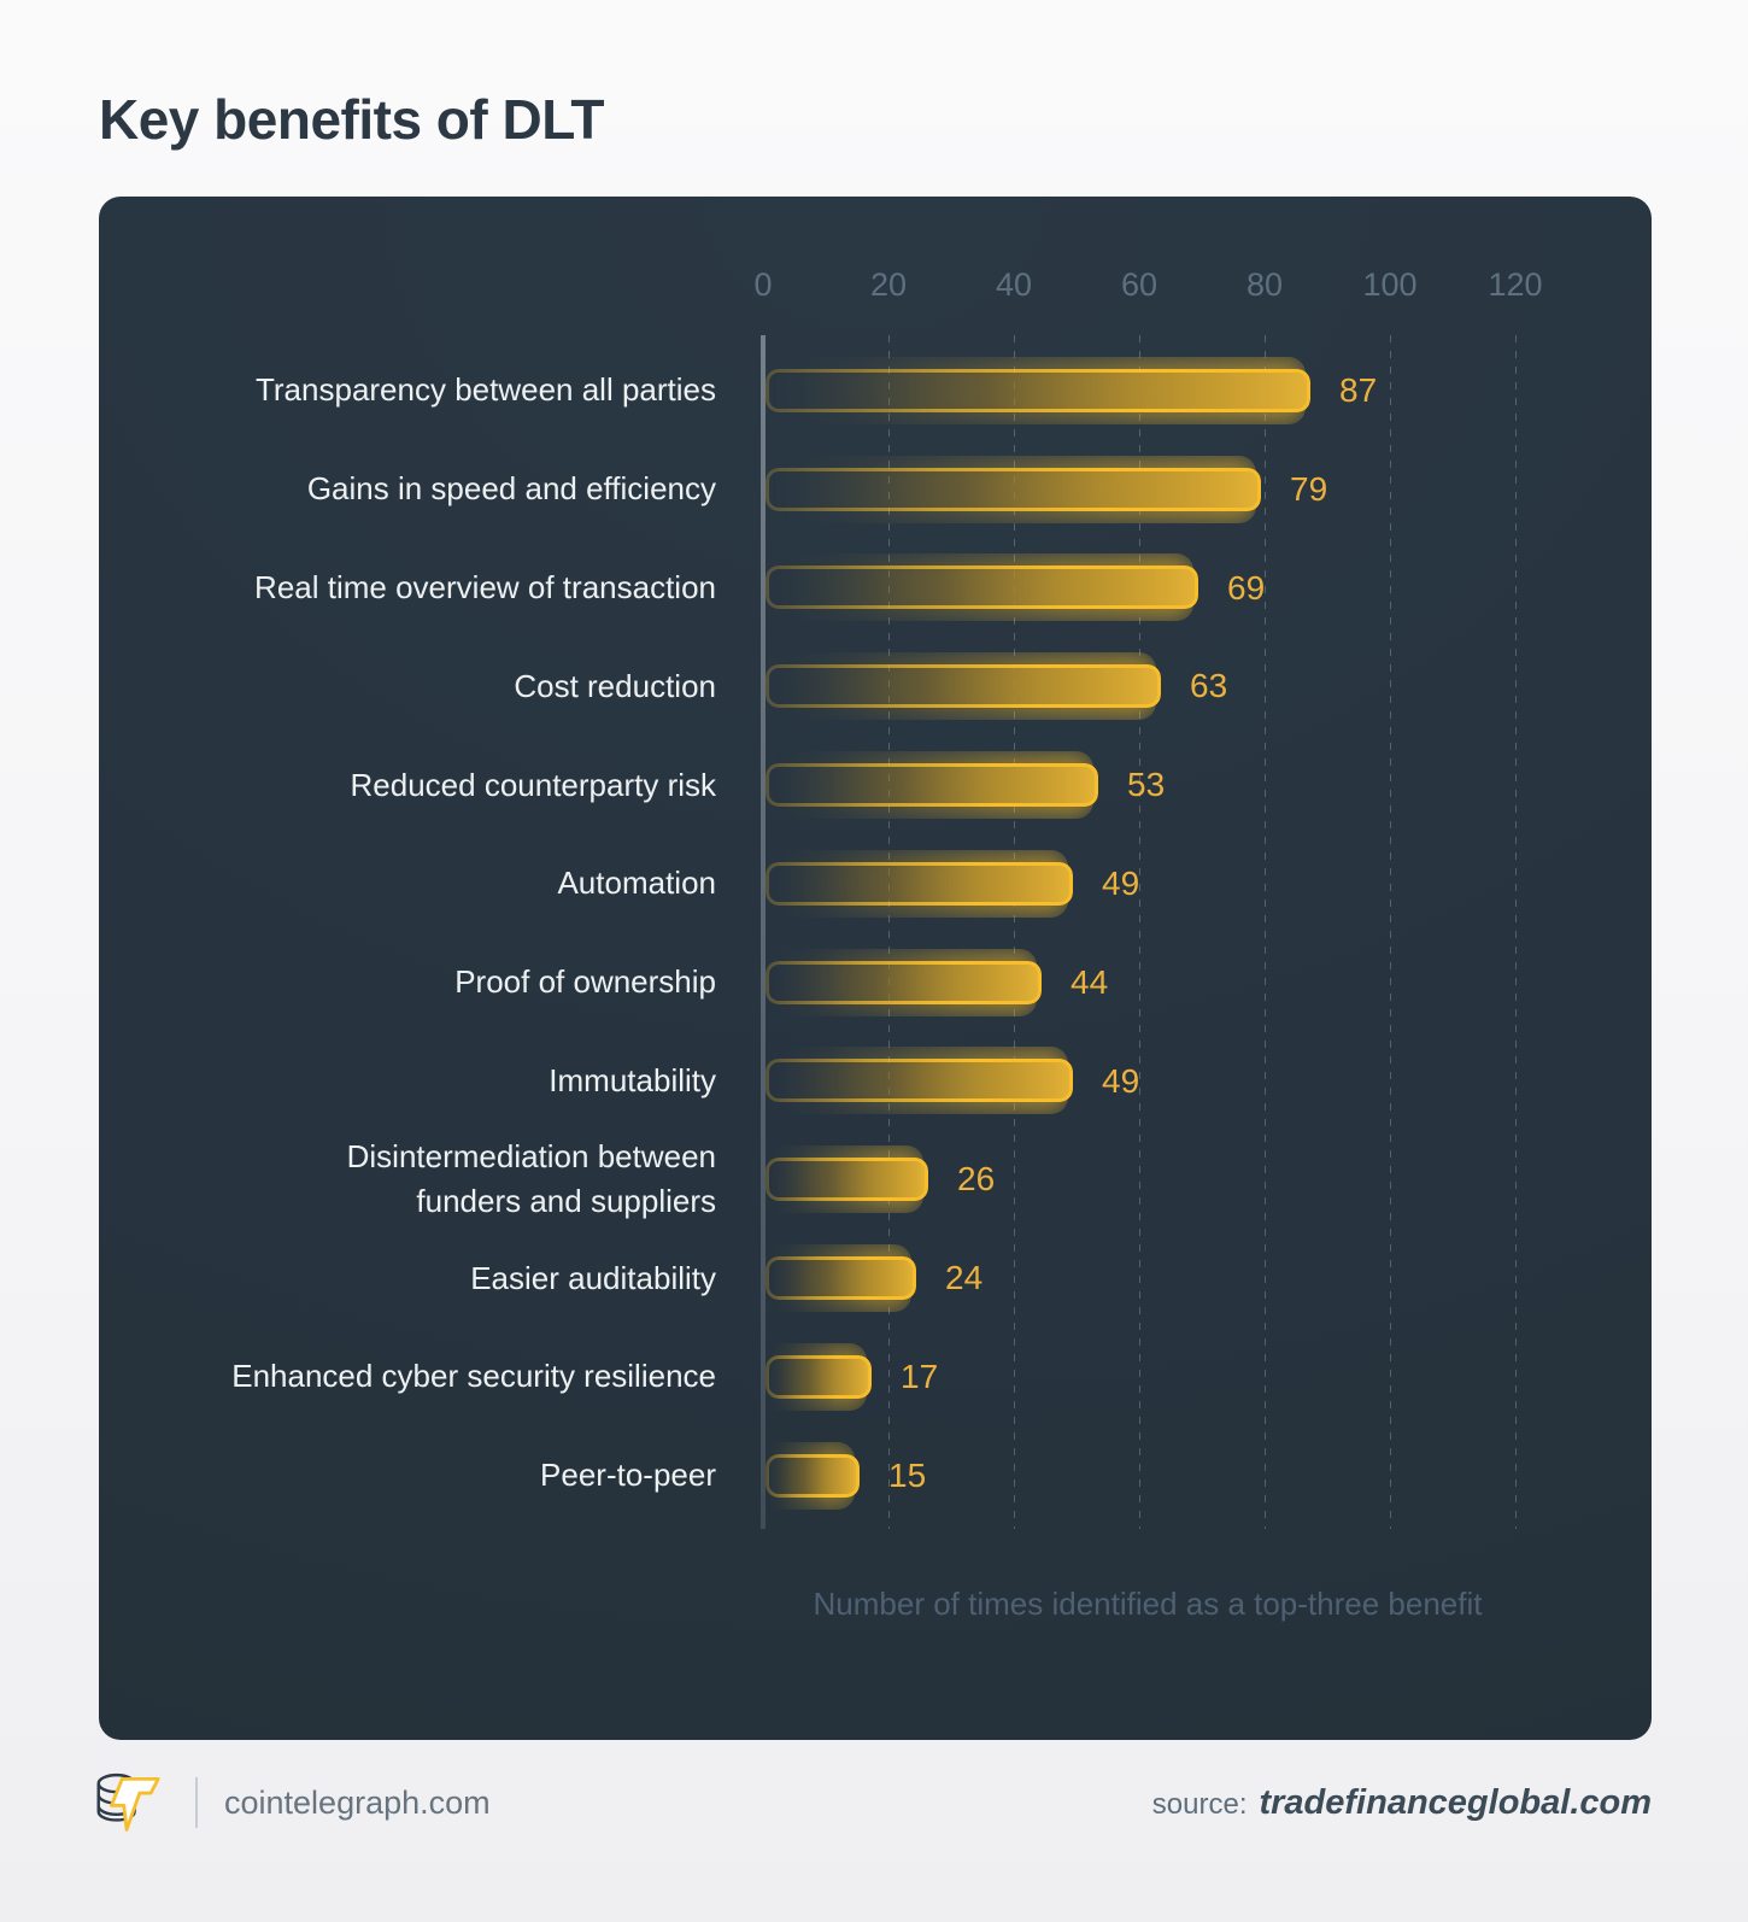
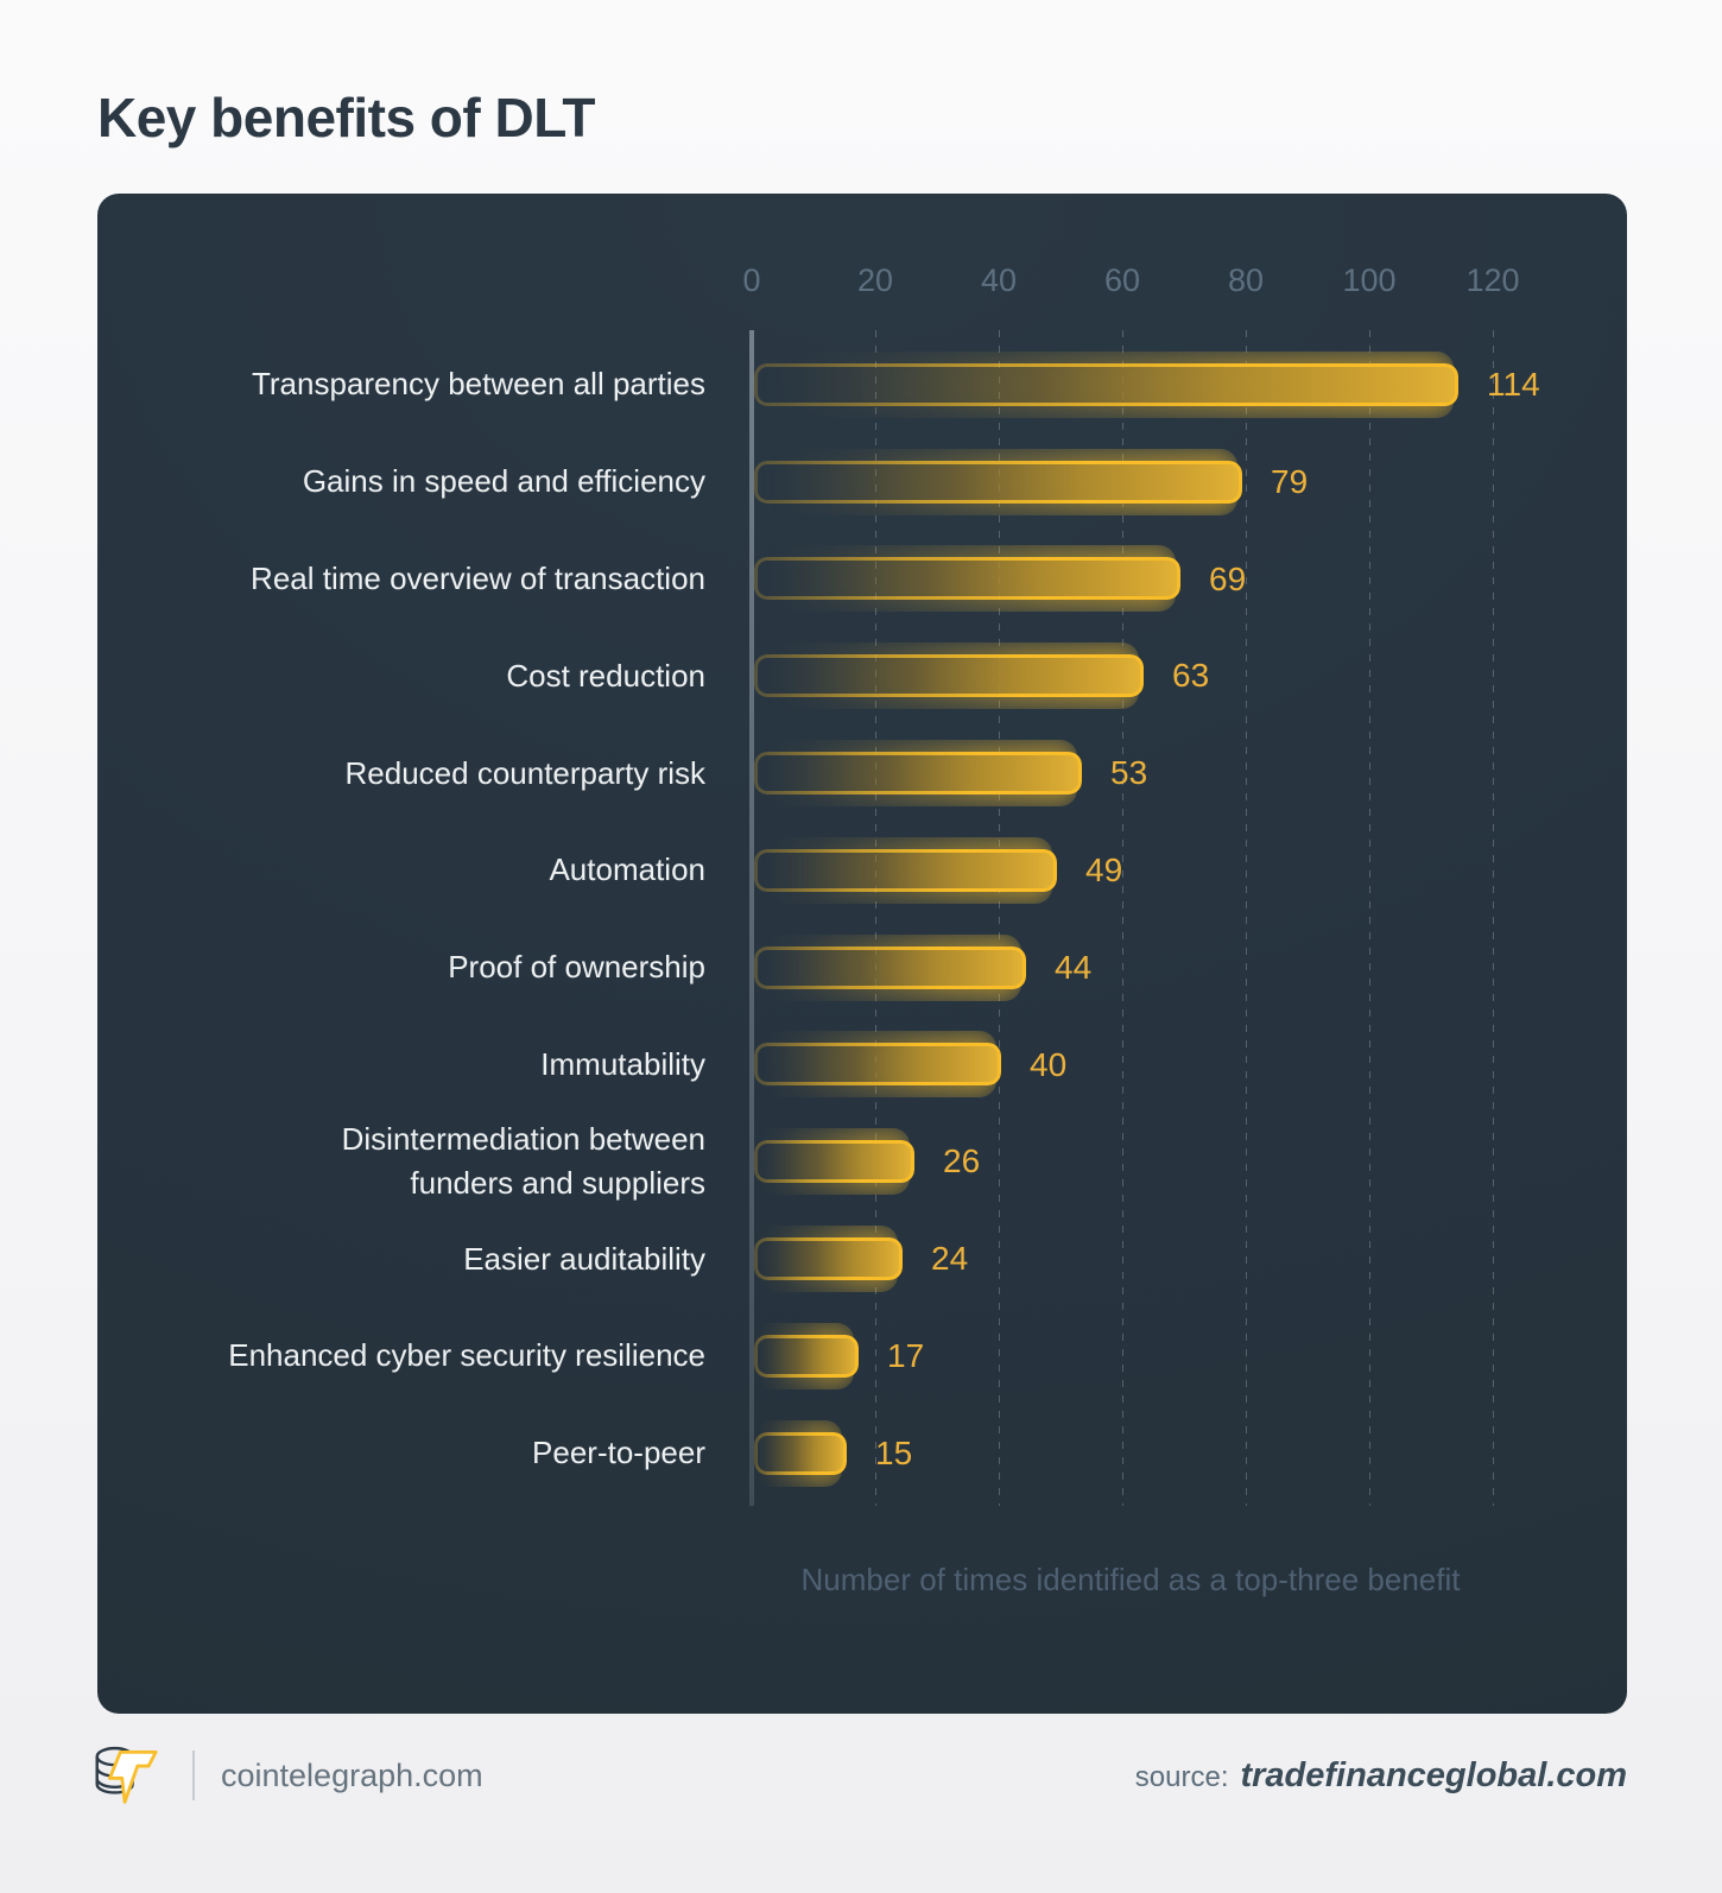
Transparency between all parties: 87 -> 114
Immutability: 49 -> 40
